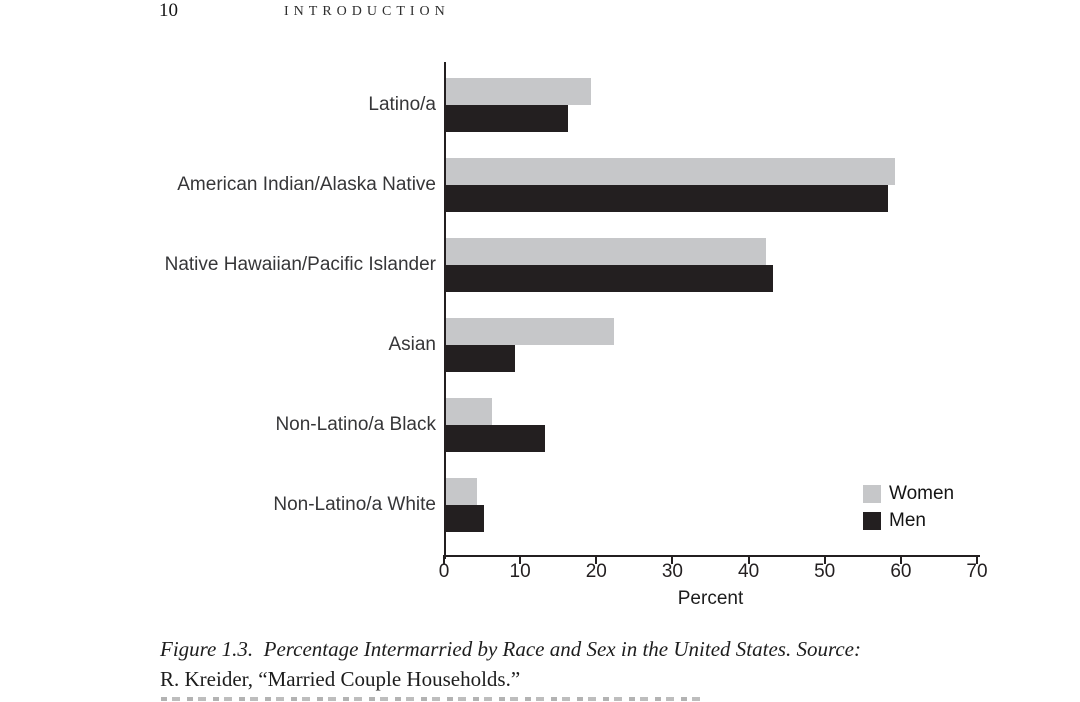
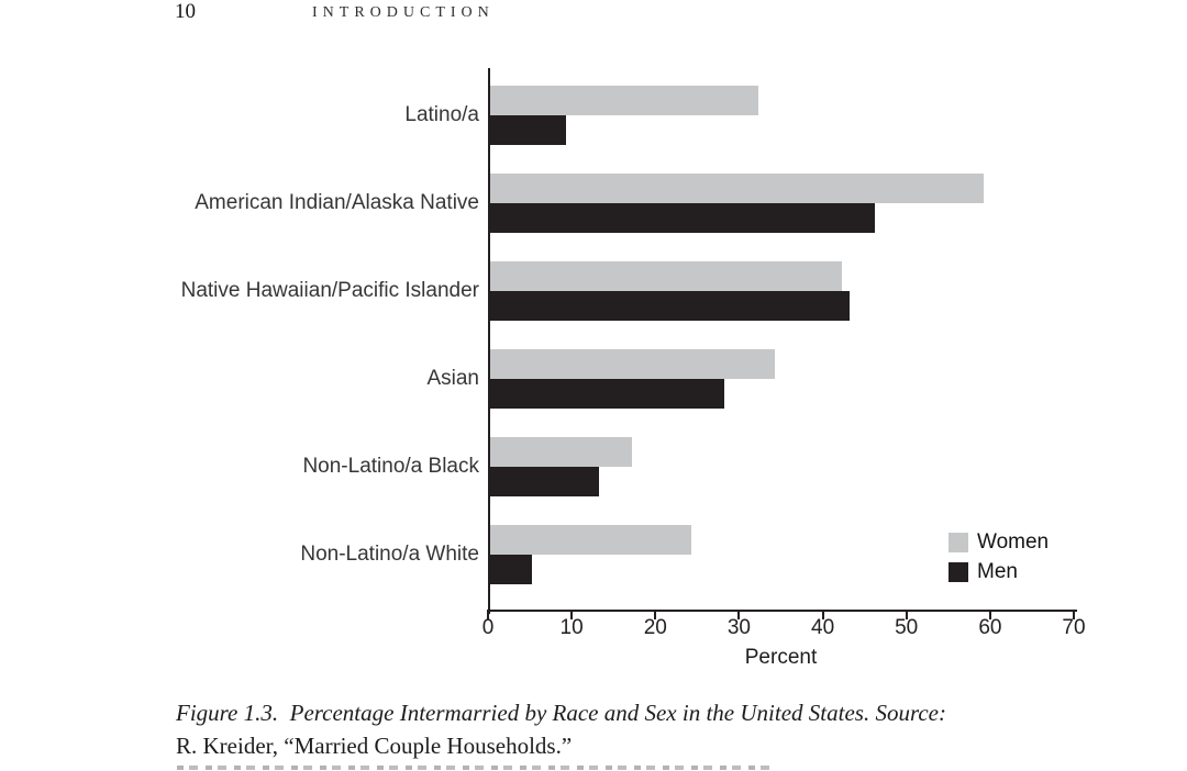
Women/Latino/a: 19 -> 32
Men/Latino/a: 16 -> 9
Men/American Indian/Alaska Native: 58 -> 46
Women/Asian: 22 -> 34
Men/Asian: 9 -> 28
Women/Non-Latino/a Black: 6 -> 17
Women/Non-Latino/a White: 4 -> 24
